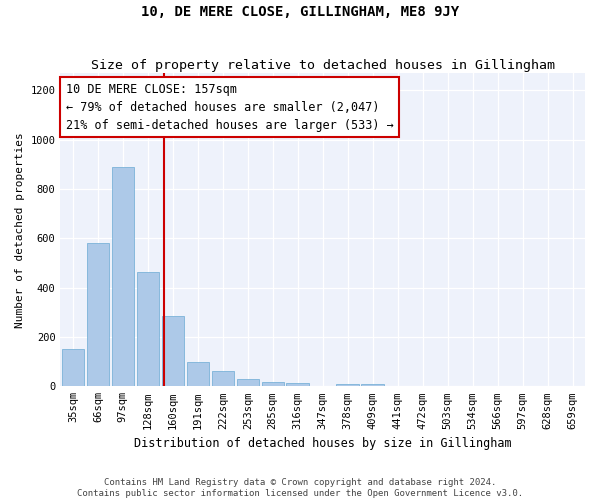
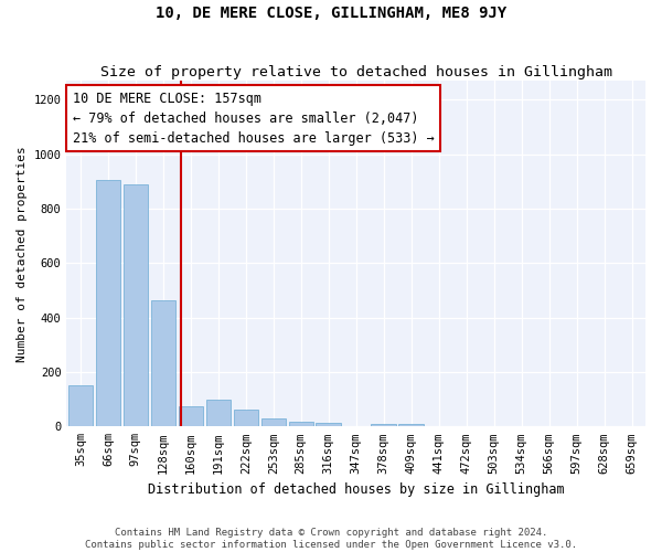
66sqm: 580 -> 905
160sqm: 285 -> 75
